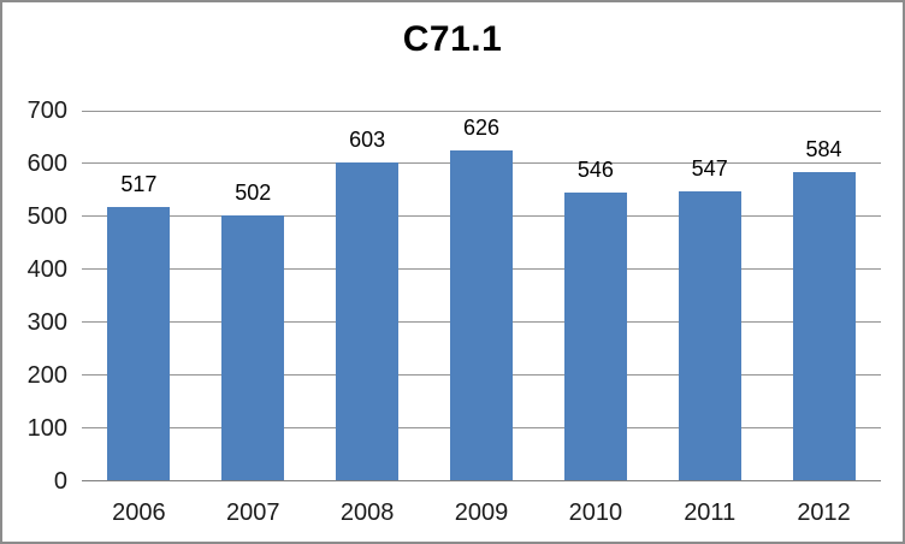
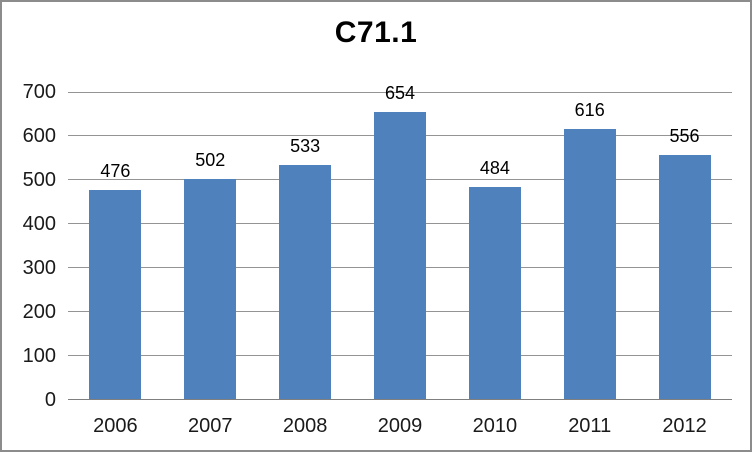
2006: 517 -> 476
2008: 603 -> 533
2009: 626 -> 654
2010: 546 -> 484
2011: 547 -> 616
2012: 584 -> 556
